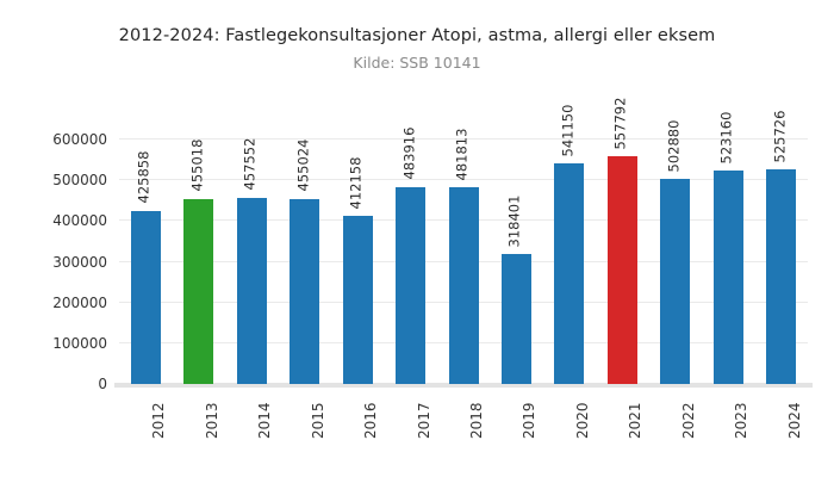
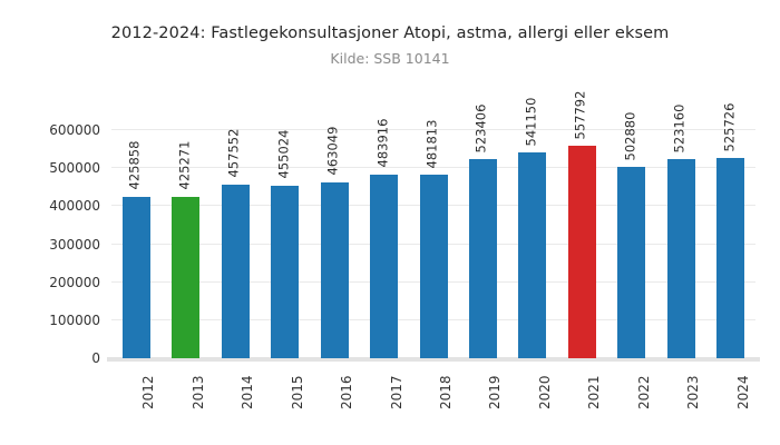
2013: 455018 -> 425271
2016: 412158 -> 463049
2019: 318401 -> 523406
